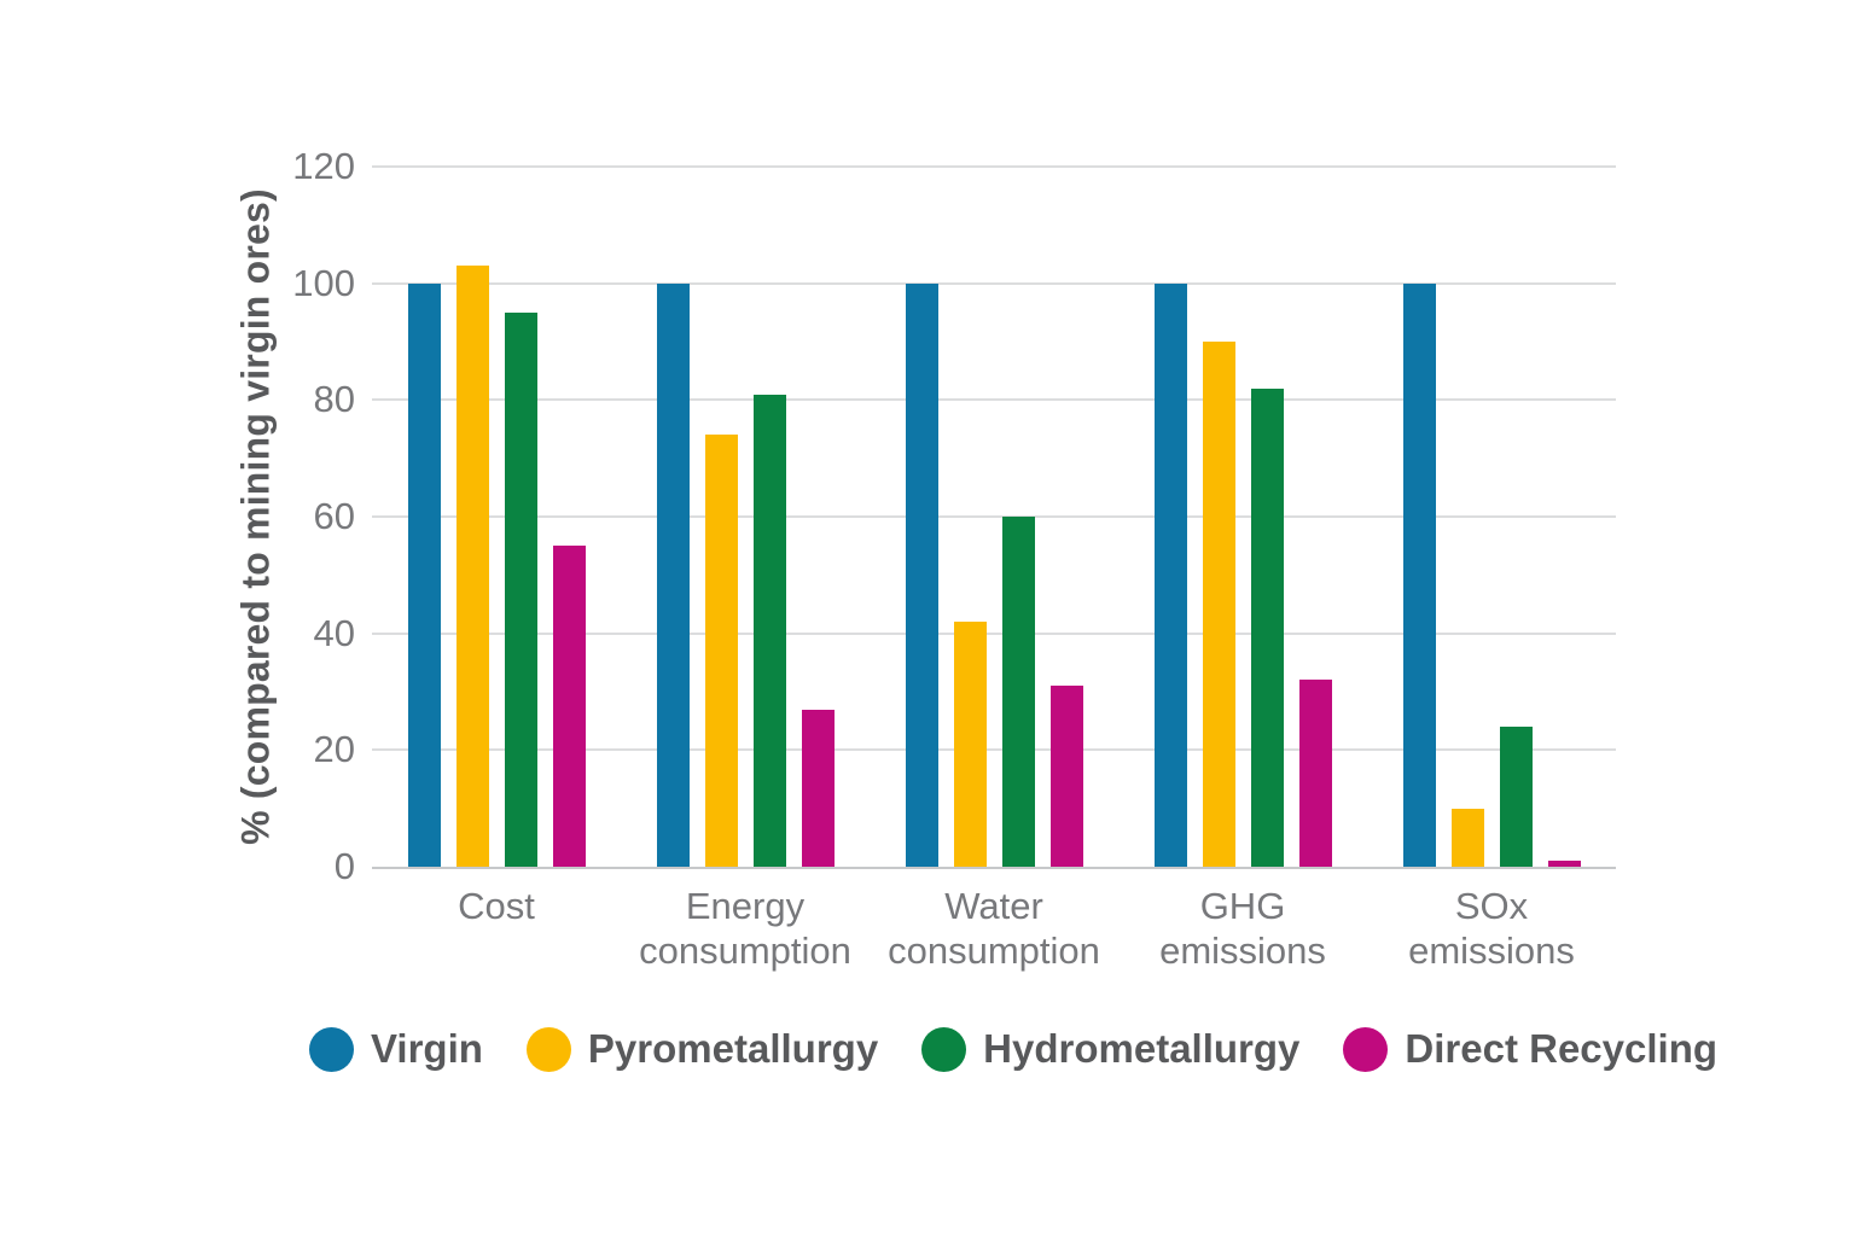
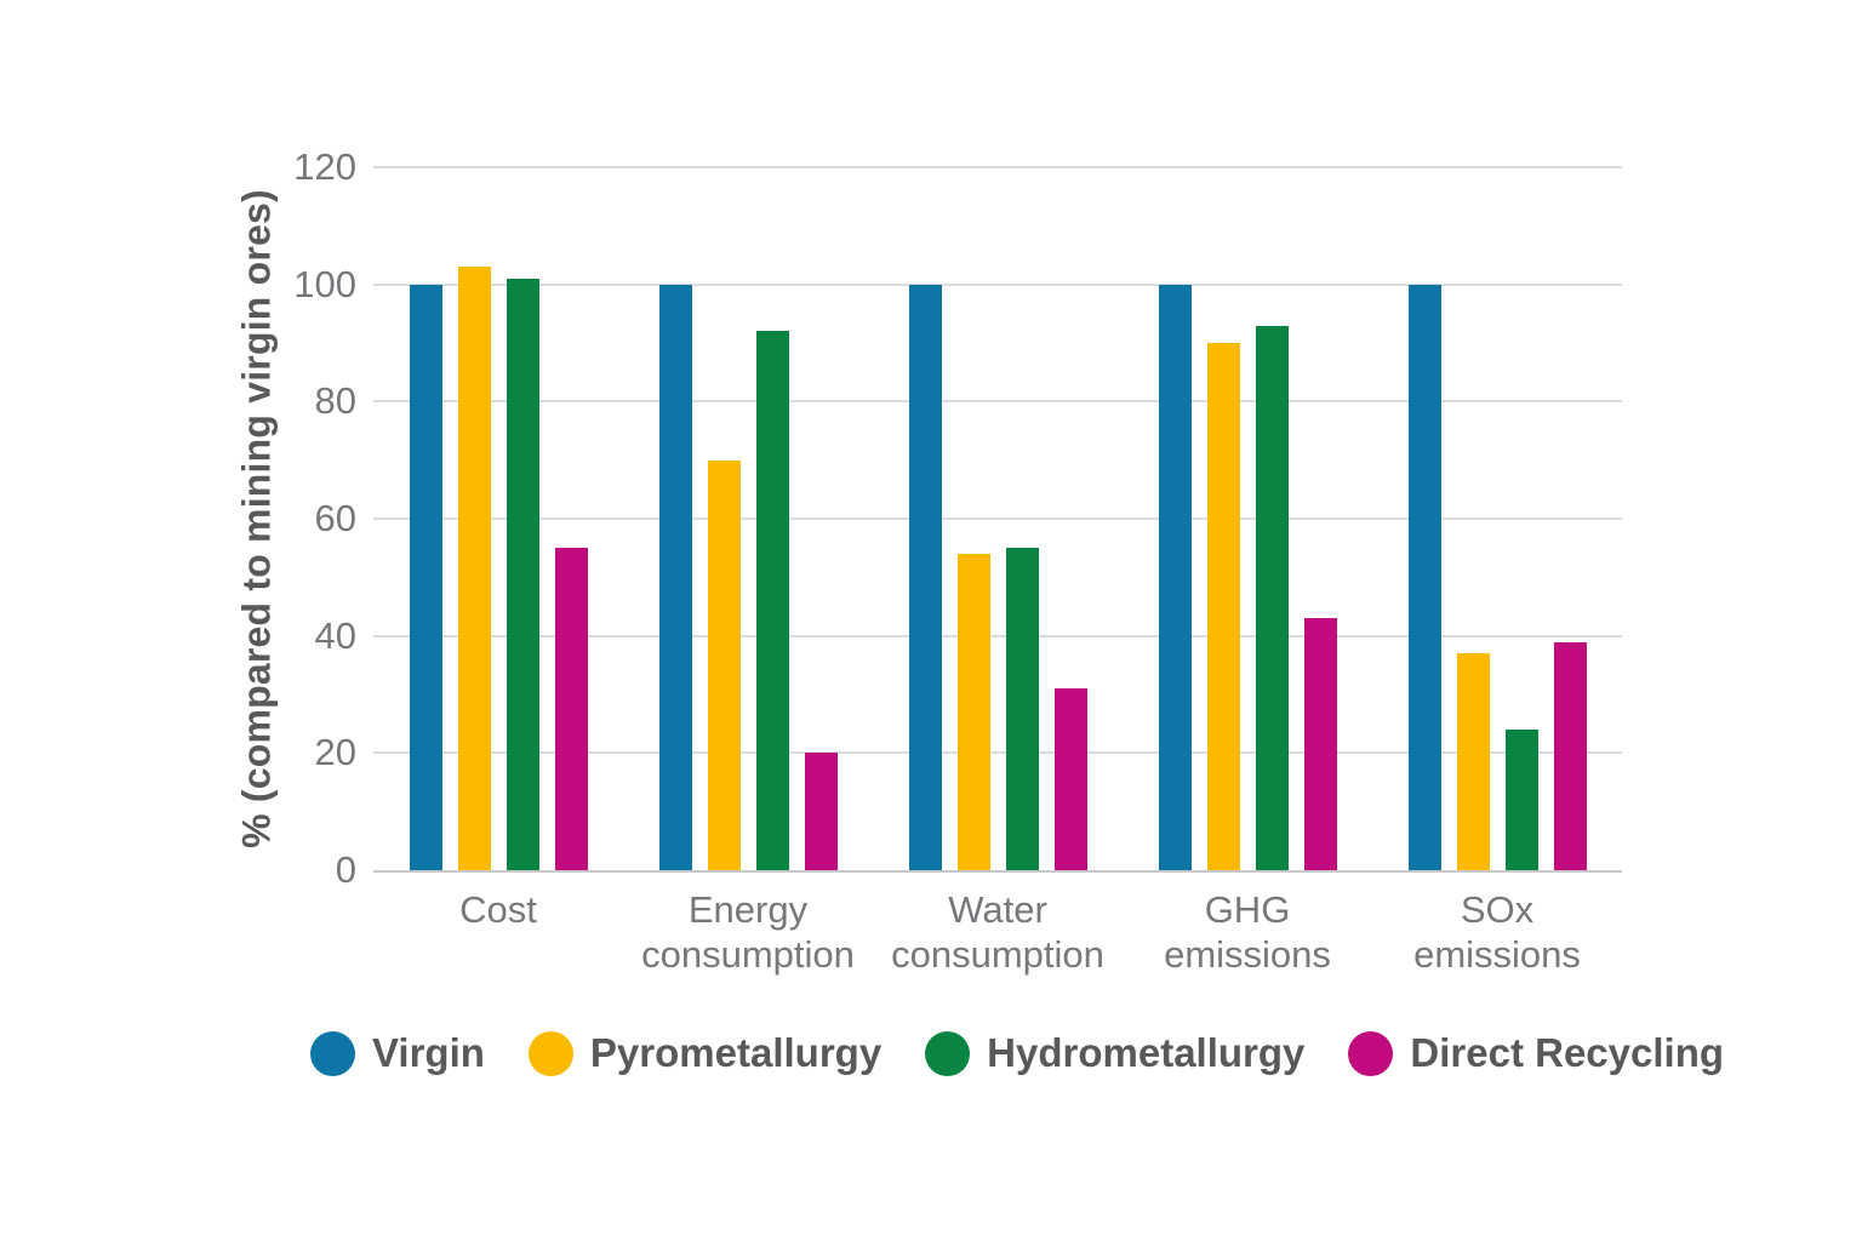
Hydrometallurgy/Cost: 95 -> 101
Pyrometallurgy/Energy consumption: 74 -> 70
Hydrometallurgy/Energy consumption: 81 -> 92
Direct Recycling/Energy consumption: 27 -> 20
Pyrometallurgy/Water consumption: 42 -> 54
Hydrometallurgy/Water consumption: 60 -> 55
Hydrometallurgy/GHG emissions: 82 -> 93
Direct Recycling/GHG emissions: 32 -> 43
Pyrometallurgy/SOx emissions: 10 -> 37
Direct Recycling/SOx emissions: 1 -> 39
